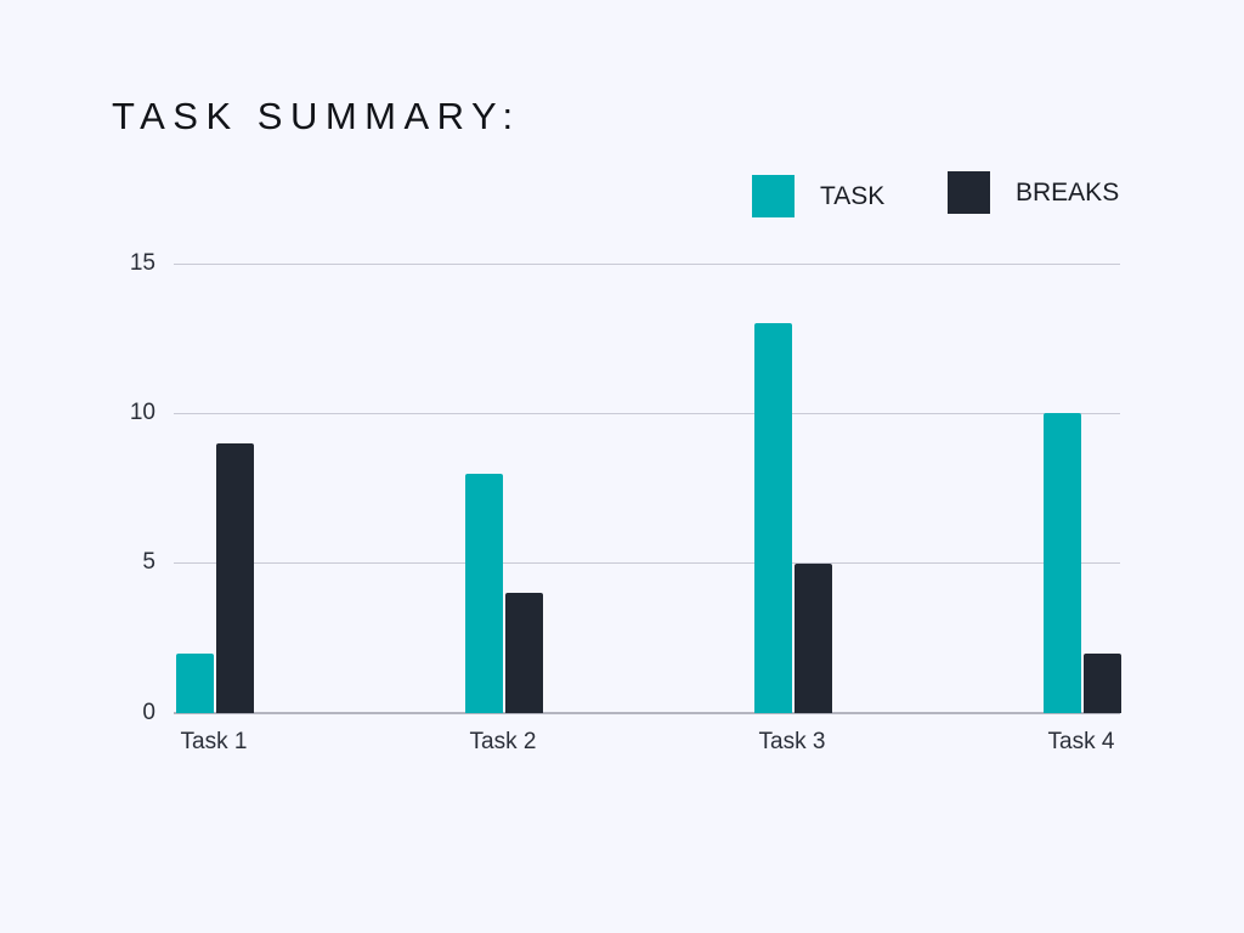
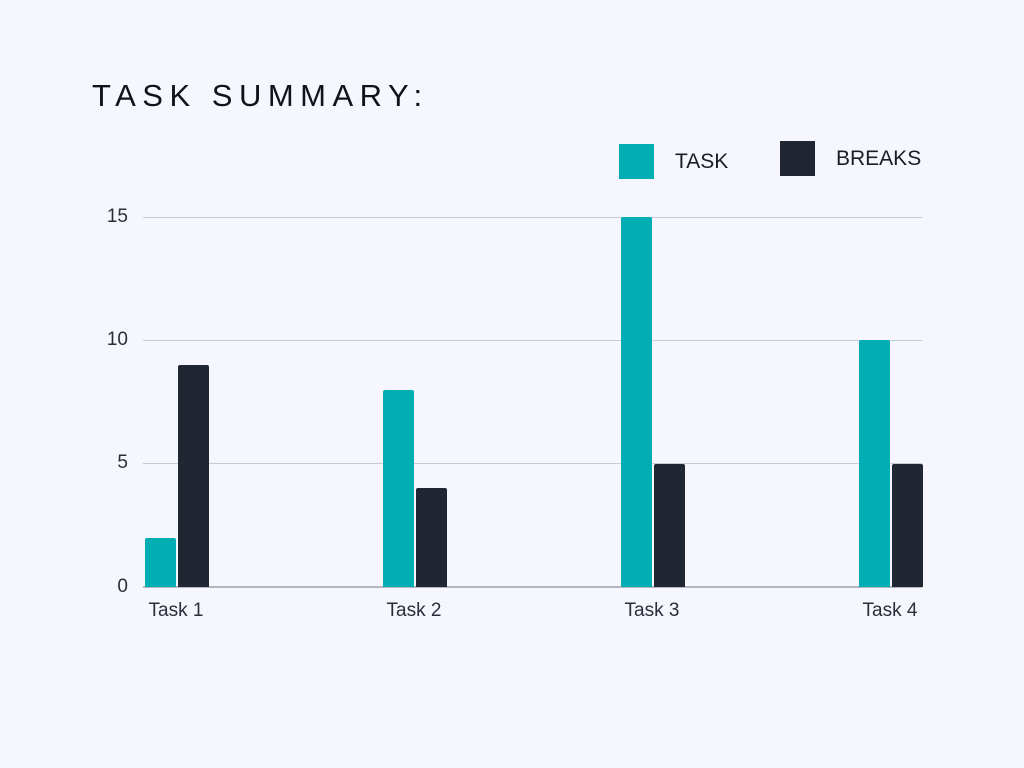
TASK/Task 3: 13 -> 15
BREAKS/Task 4: 2 -> 5
